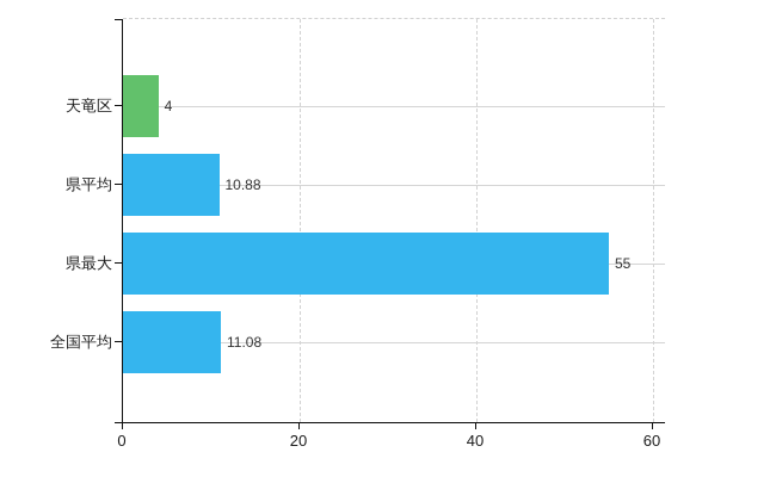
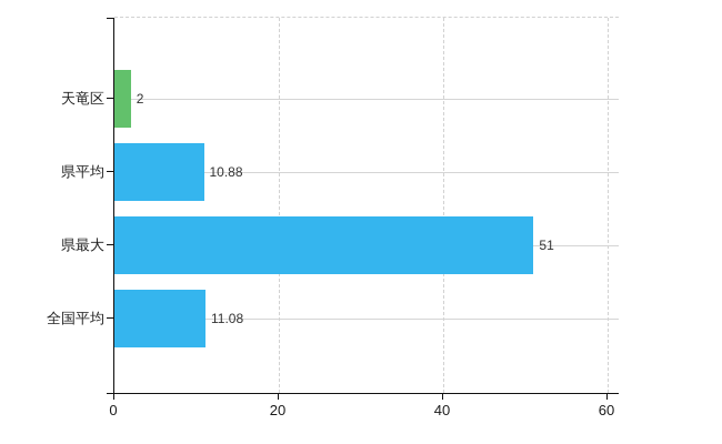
天竜区: 4 -> 2
県最大: 55 -> 51
